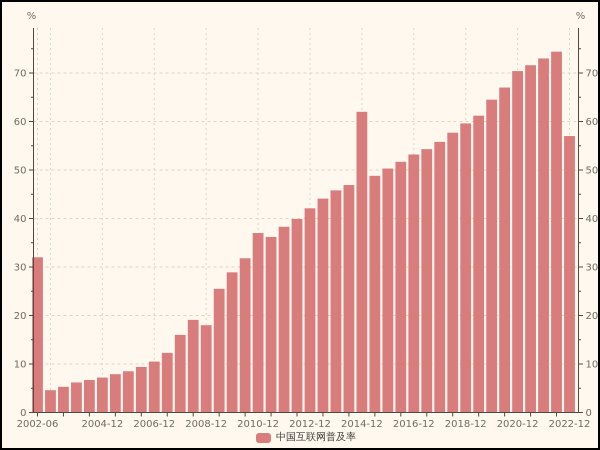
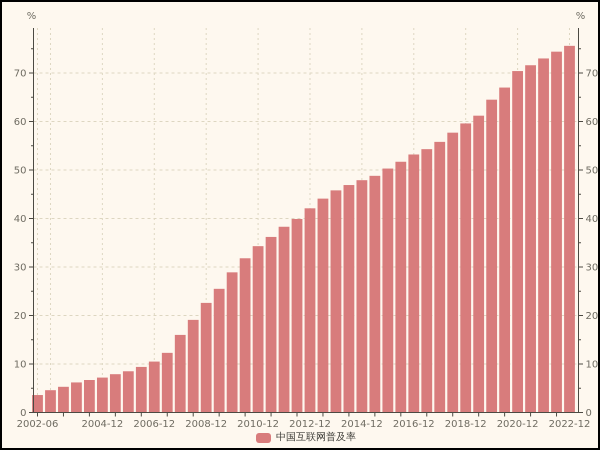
2002-06: 32 -> 4
2008-12: 18 -> 23
2010-12: 37 -> 34
2014-12: 62 -> 48
2022-12: 57 -> 76
